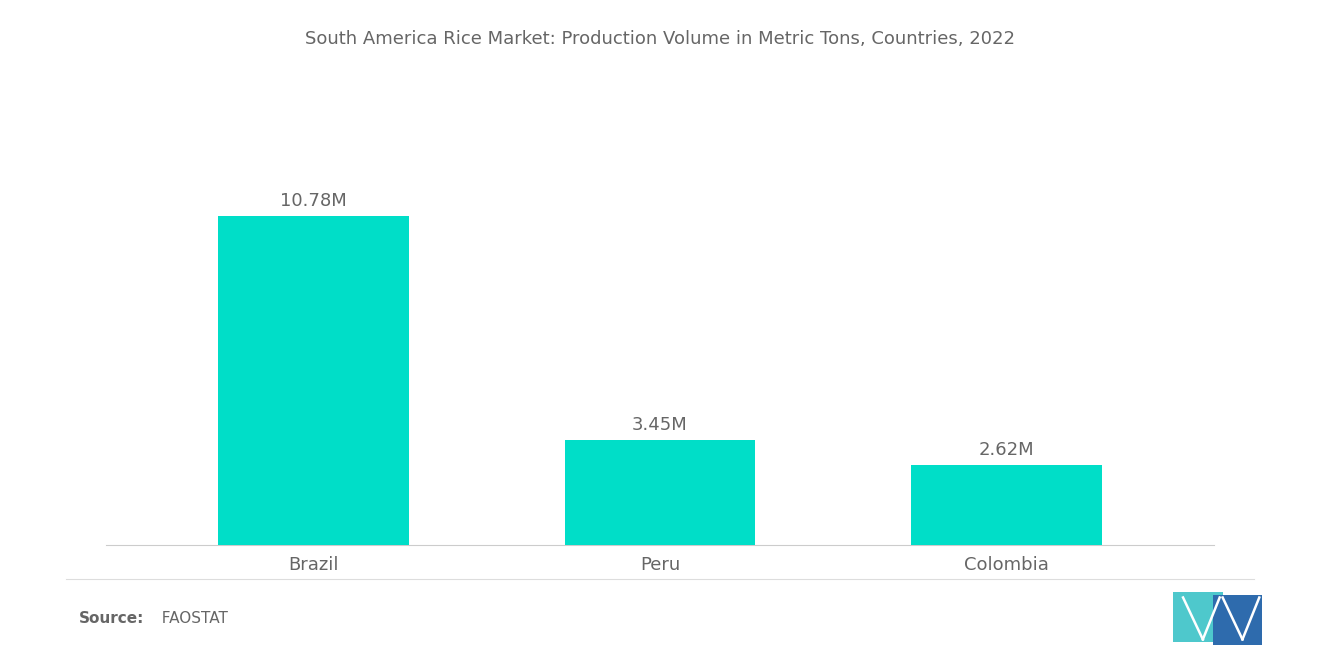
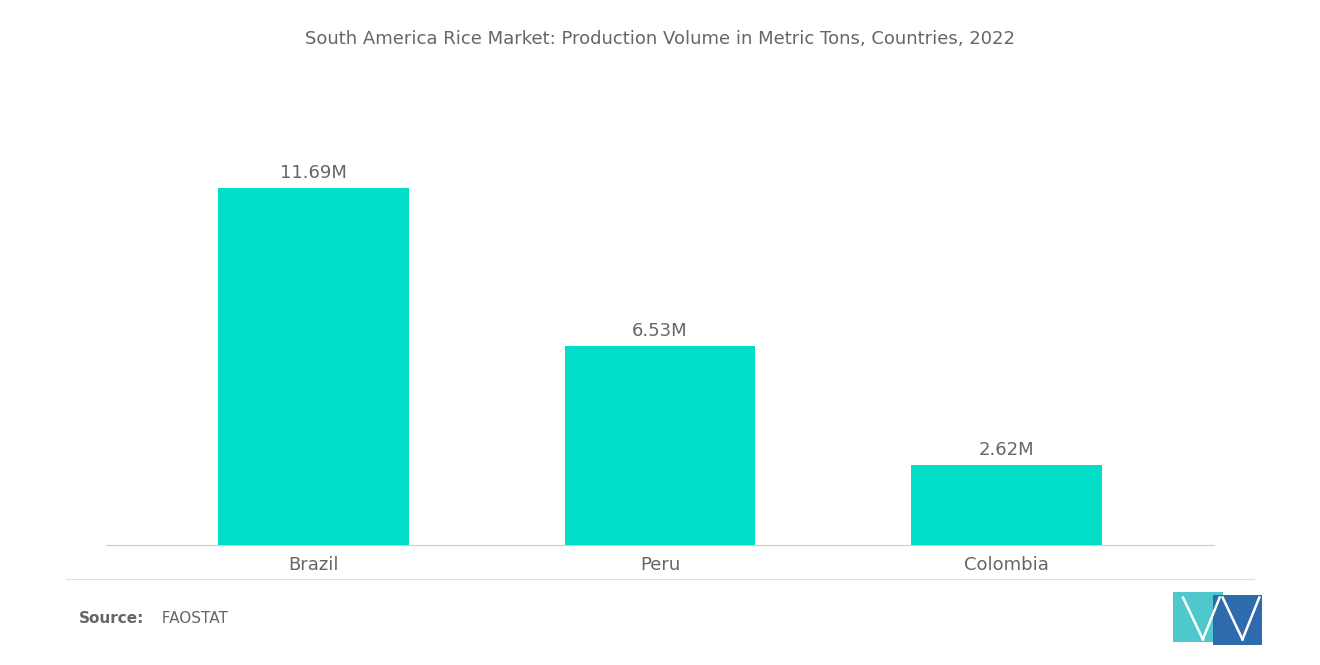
Brazil: 10.78M -> 11.69M
Peru: 3.45M -> 6.53M
